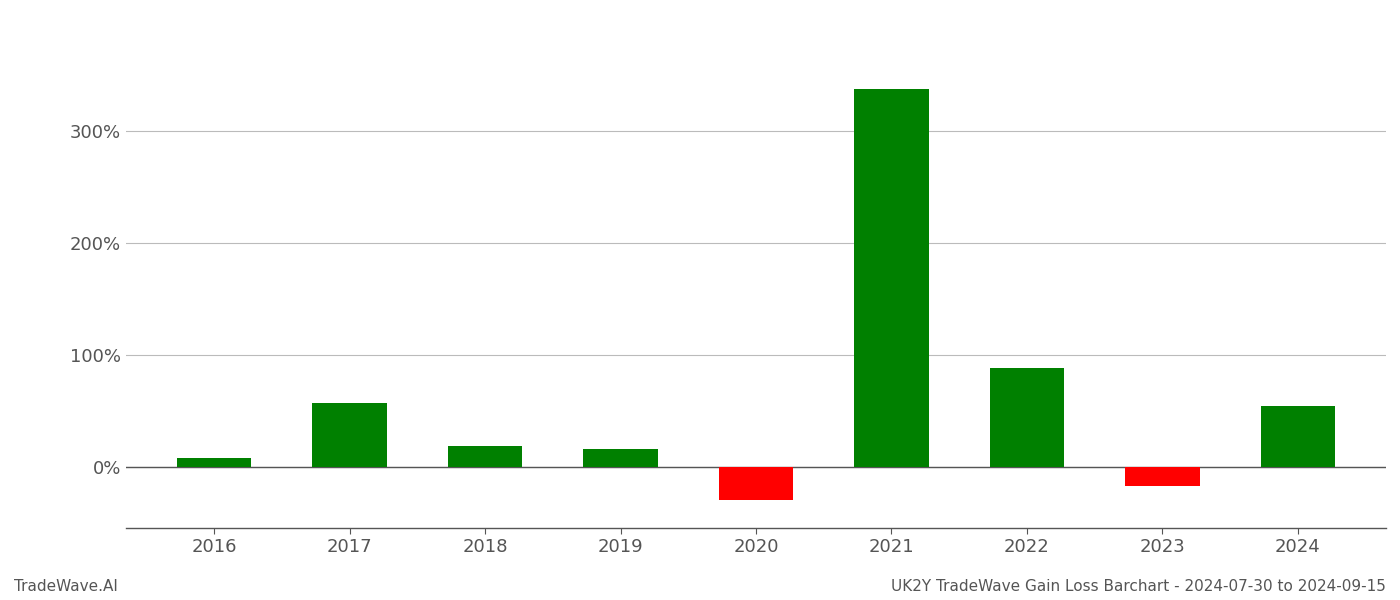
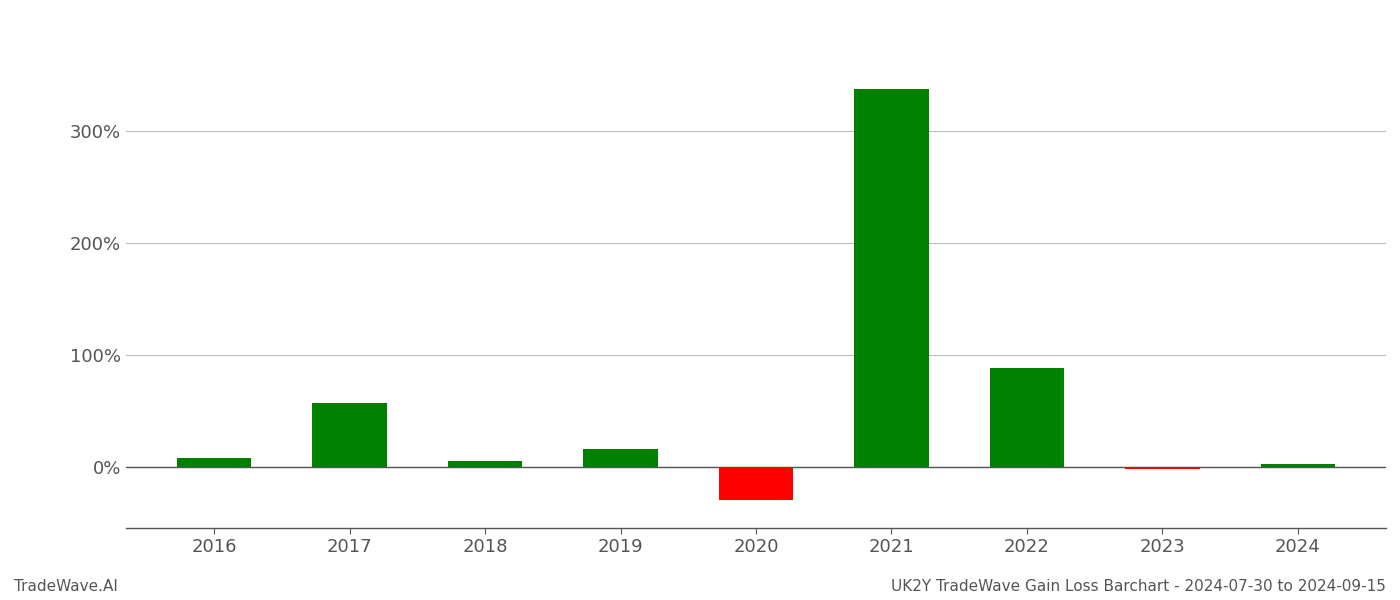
2018: 18% -> 5%
2023: -17% -> -2%
2024: 54% -> 2%
